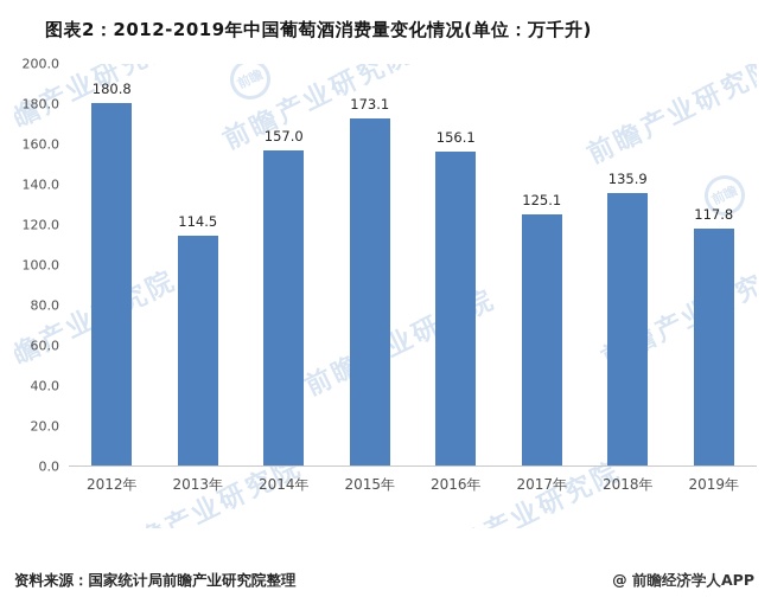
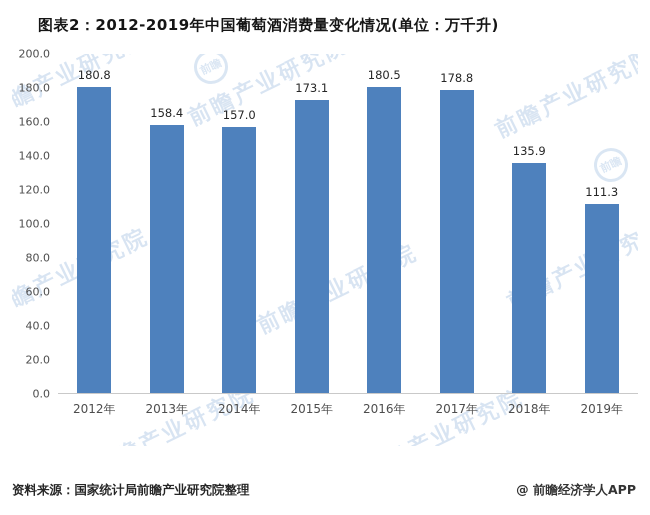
2013年: 114.5 -> 158.4
2016年: 156.1 -> 180.5
2017年: 125.1 -> 178.8
2019年: 117.8 -> 111.3
